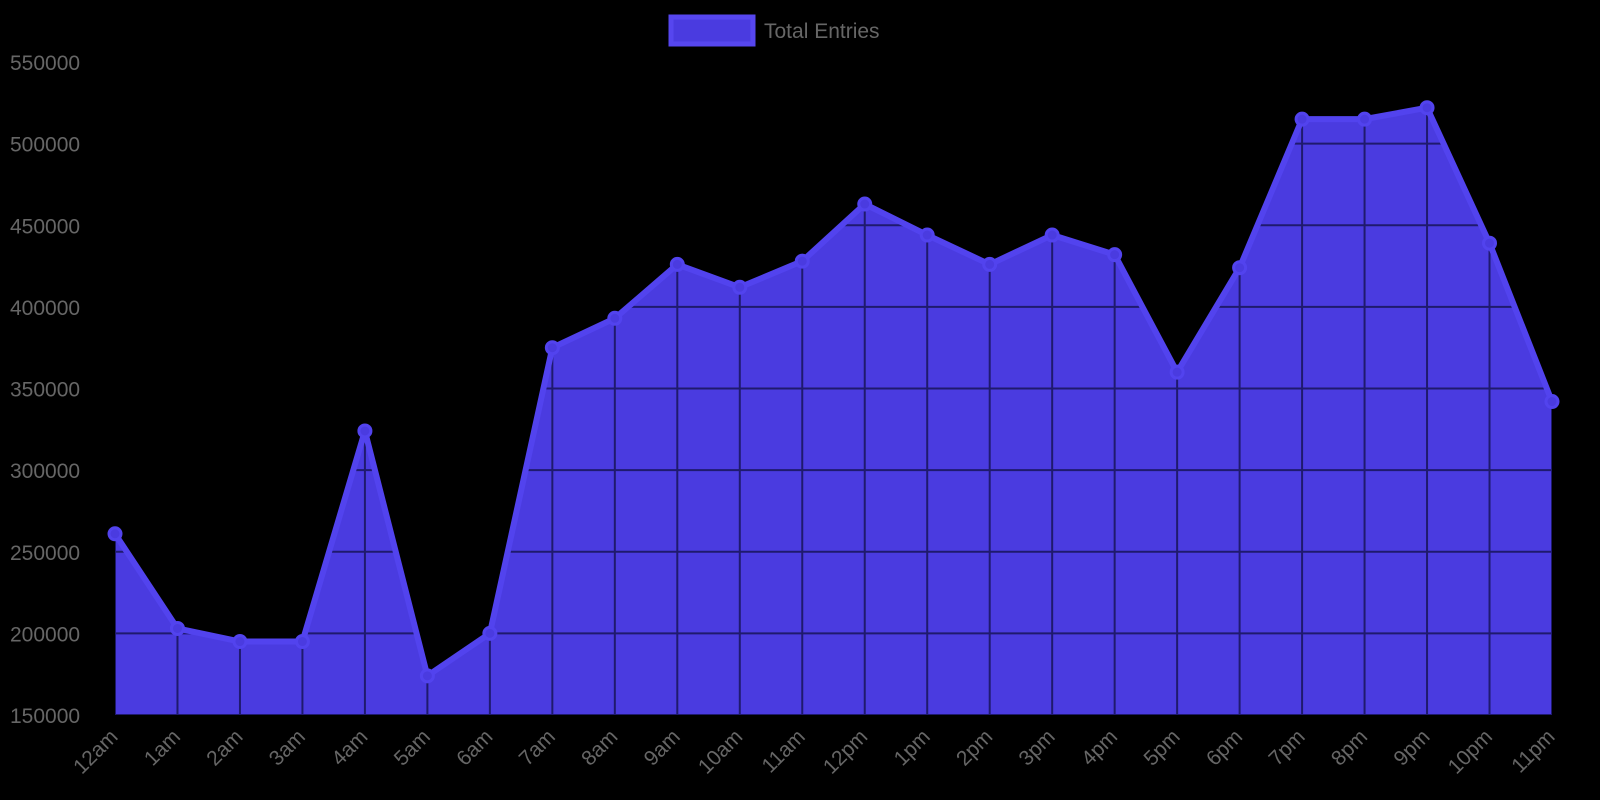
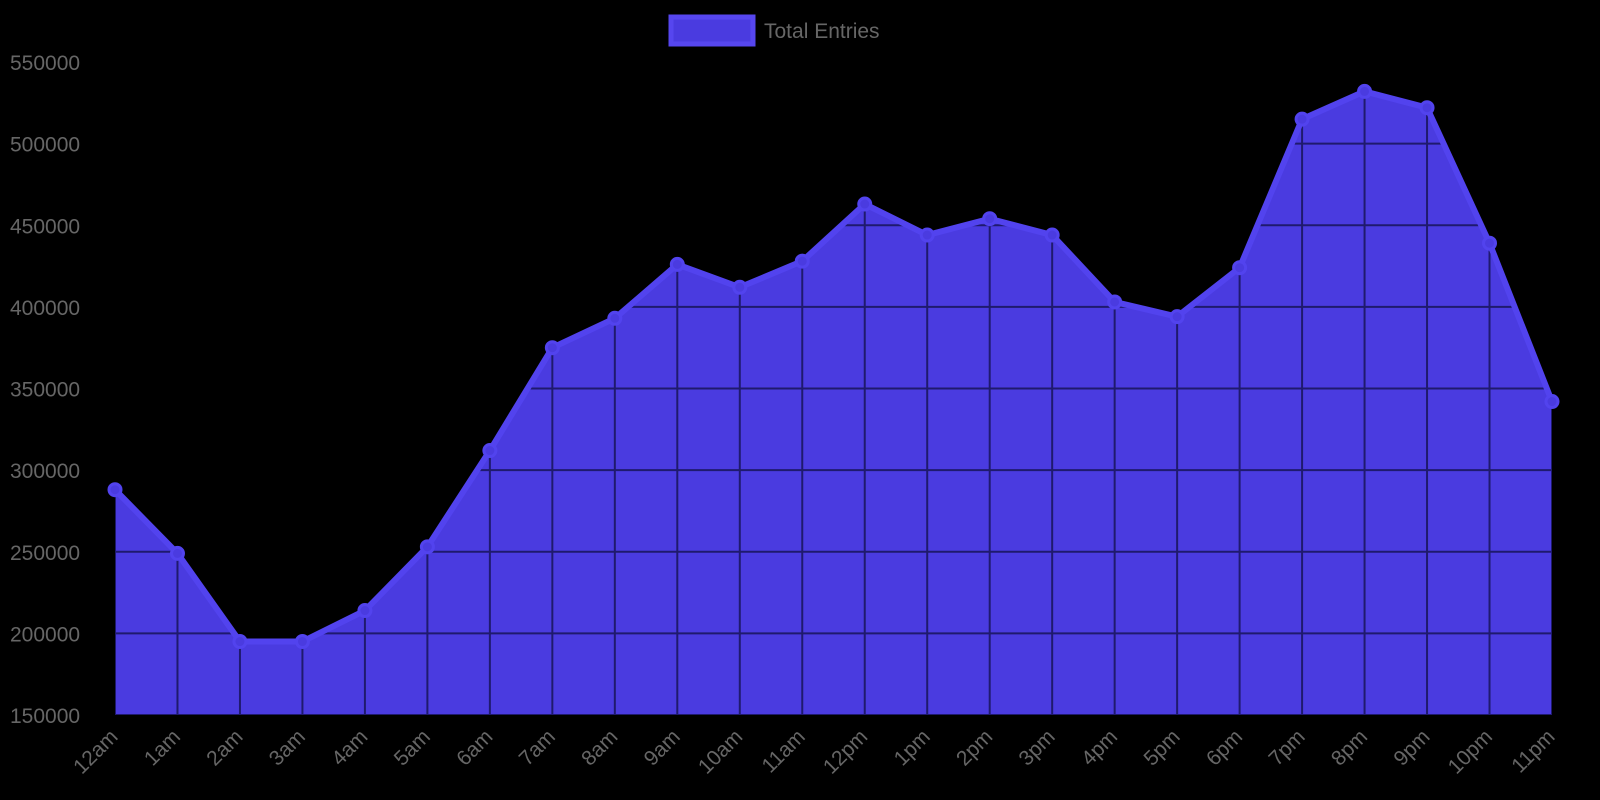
12am: 261000 -> 288000
1am: 203000 -> 249000
4am: 324000 -> 214000
5am: 174000 -> 253000
6am: 200000 -> 312000
2pm: 426000 -> 454000
4pm: 432000 -> 403000
5pm: 360000 -> 394000
8pm: 515000 -> 532000
